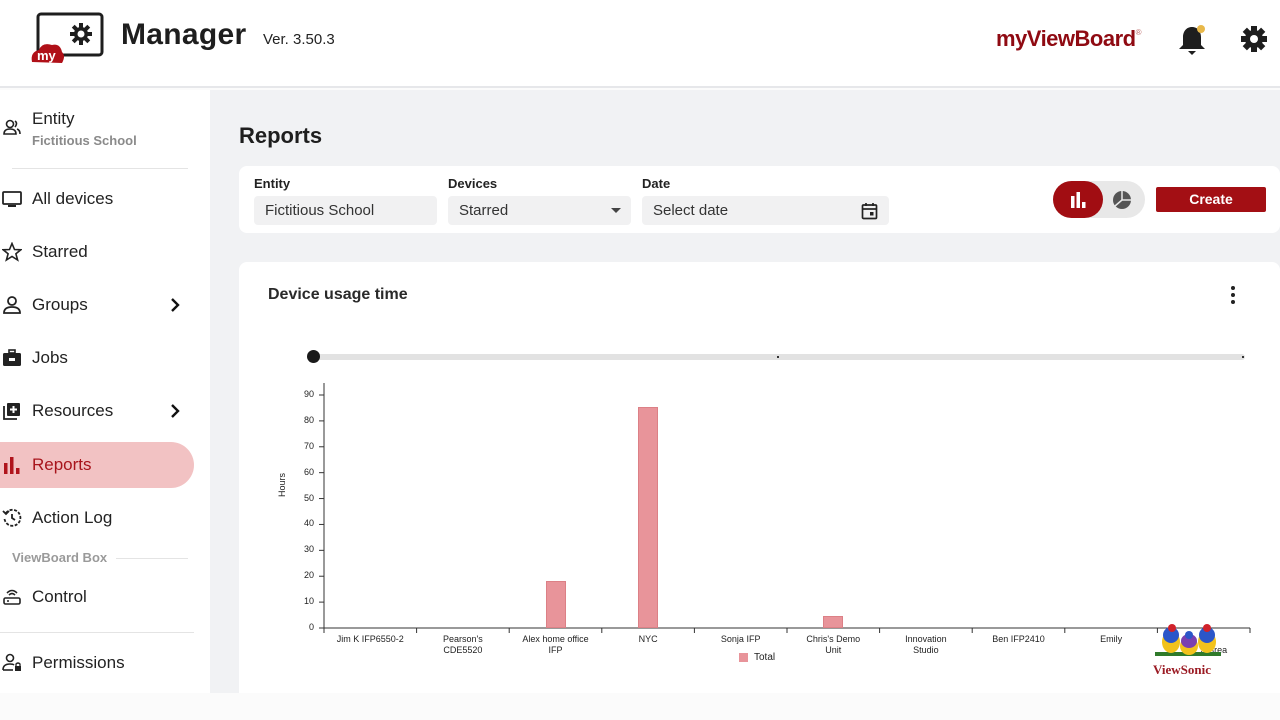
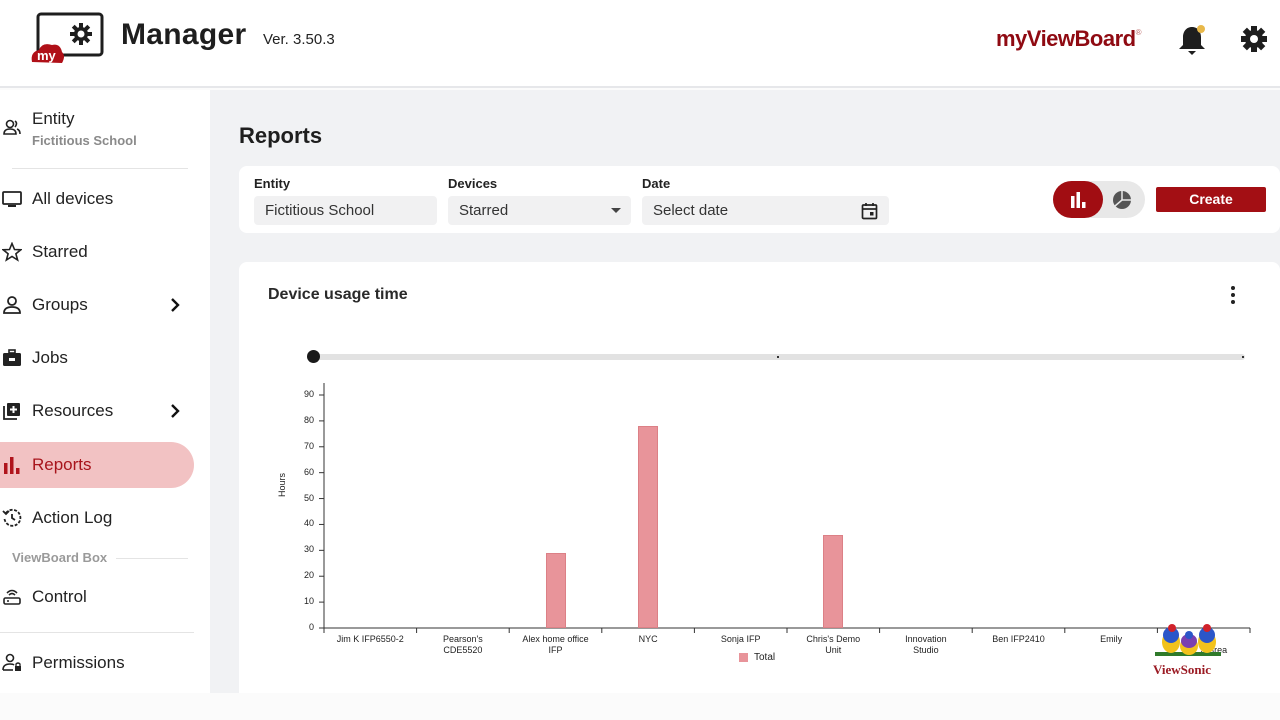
Alex home office IFP: 18 -> 29
NYC: 86 -> 78
Chris's Demo Unit: 4 -> 36
